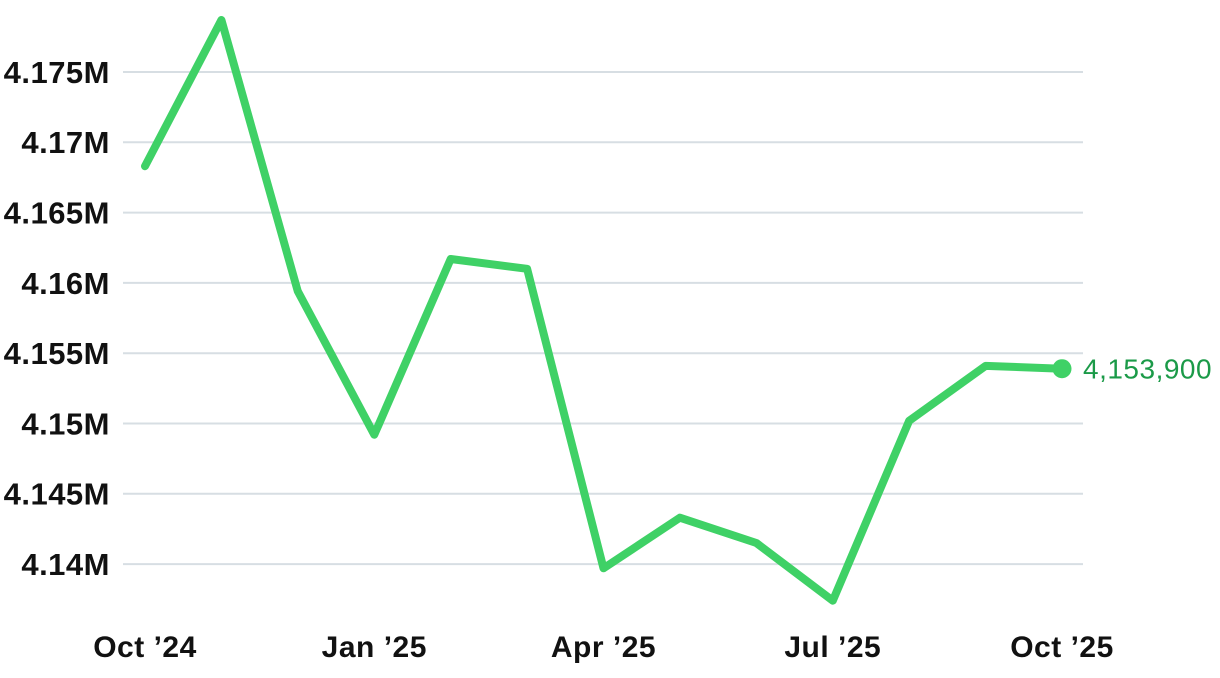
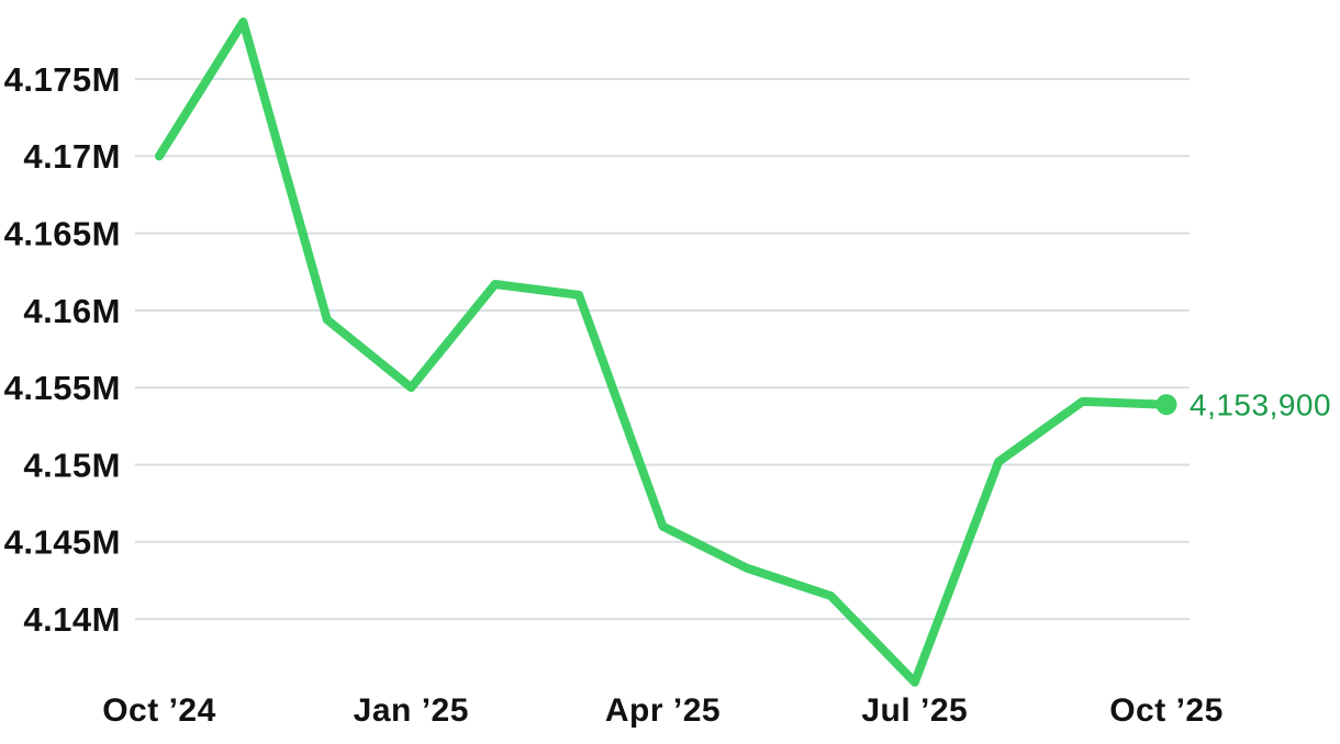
Oct ’24: 4.1683M -> 4.1700M
Jan ’25: 4.1492M -> 4.1550M
Apr ’25: 4.1397M -> 4.1460M
Jul ’25: 4.1374M -> 4.1359M
